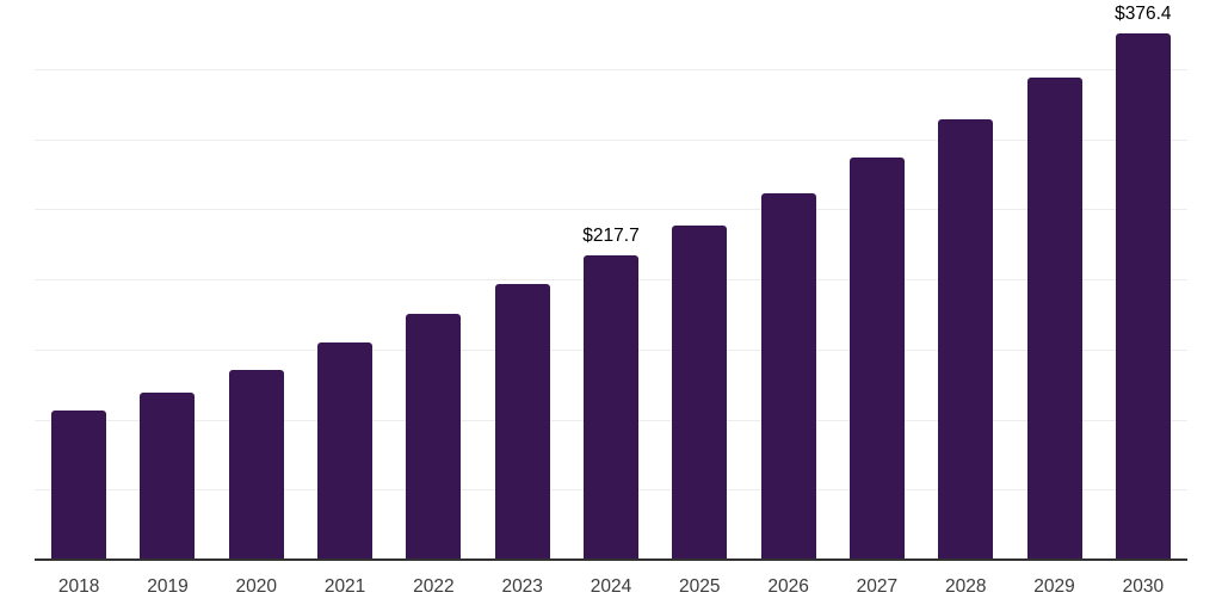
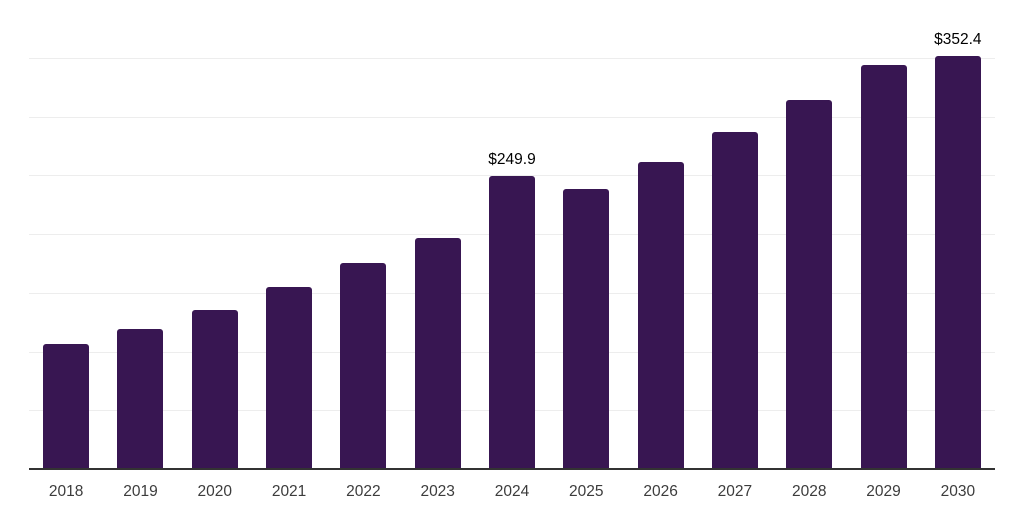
2024: $217.7 -> $249.9
2030: $376.4 -> $352.4
